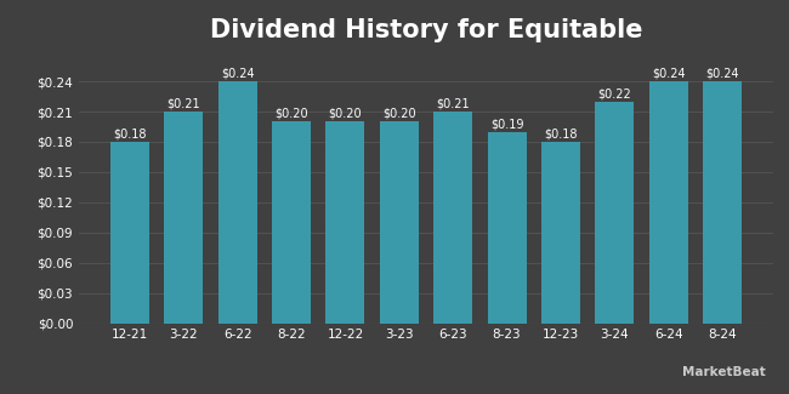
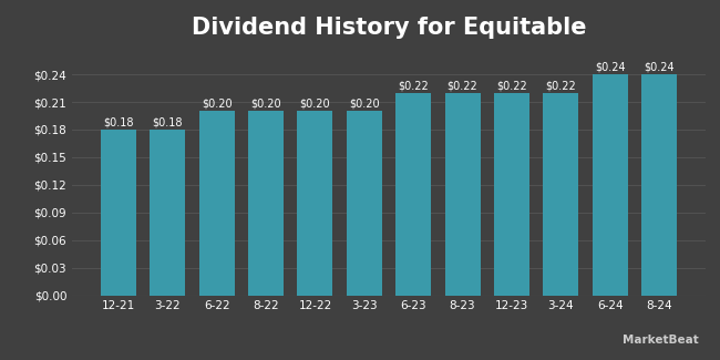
3-22: $0.21 -> $0.18
6-22: $0.24 -> $0.20
6-23: $0.21 -> $0.22
8-23: $0.19 -> $0.22
12-23: $0.18 -> $0.22
